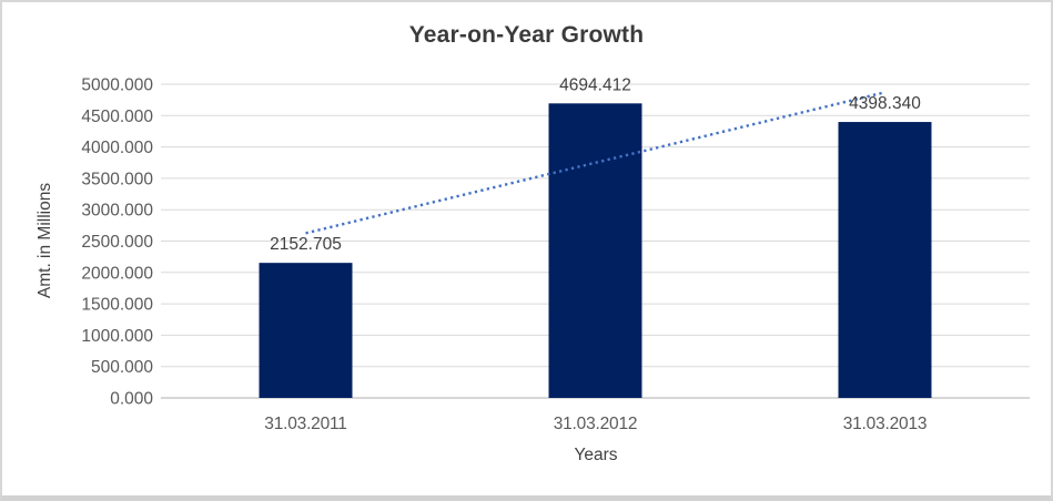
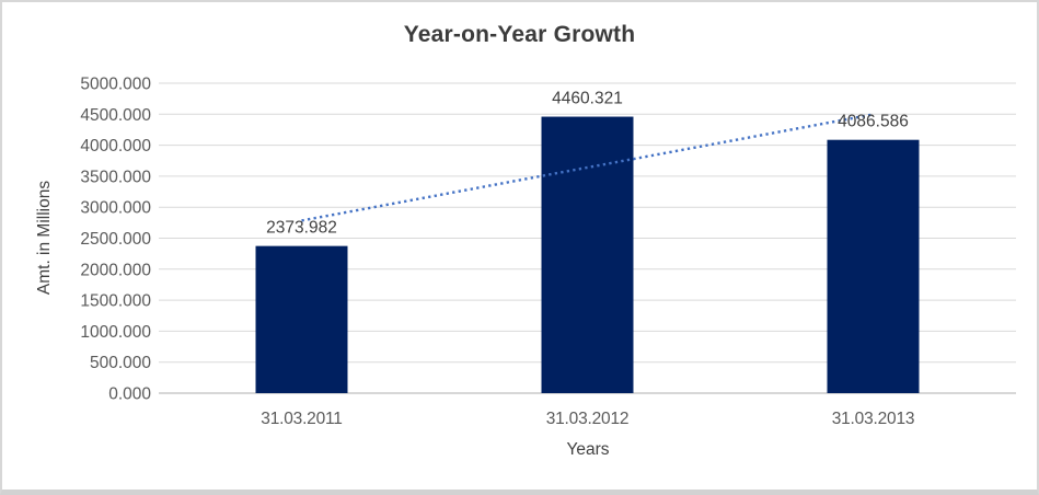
31.03.2011: 2152.705 -> 2373.982
31.03.2012: 4694.412 -> 4460.321
31.03.2013: 4398.340 -> 4086.586
